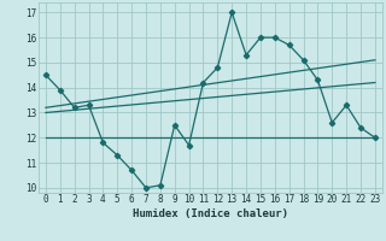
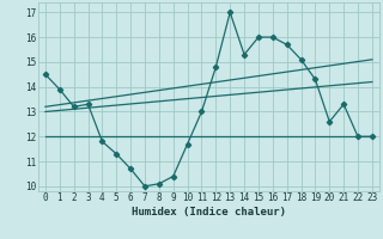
9: 12.5 -> 10.4
11: 14.2 -> 13.0
22: 12.4 -> 12.0
